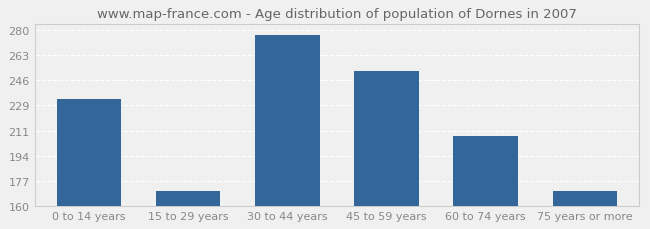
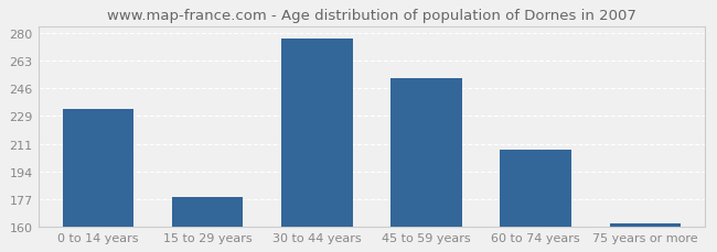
15 to 29 years: 170 -> 178
75 years or more: 170 -> 162
